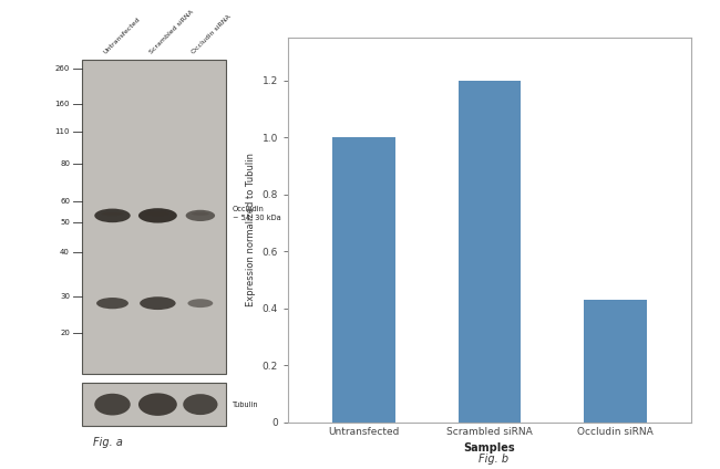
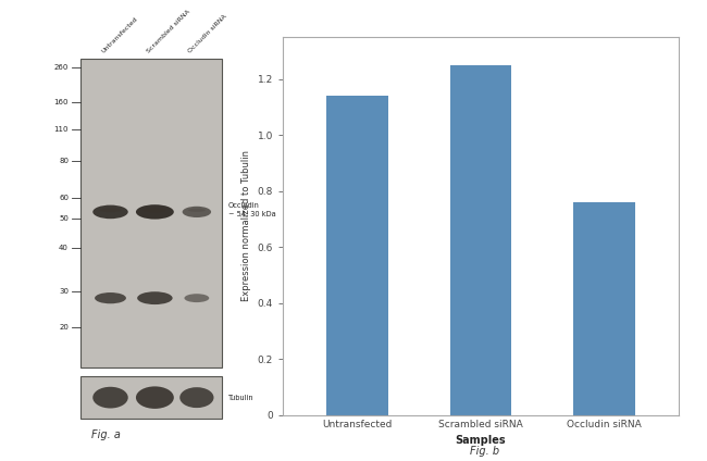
Untransfected: 1.00 -> 1.14
Scrambled siRNA: 1.20 -> 1.25
Occludin siRNA: 0.43 -> 0.76
